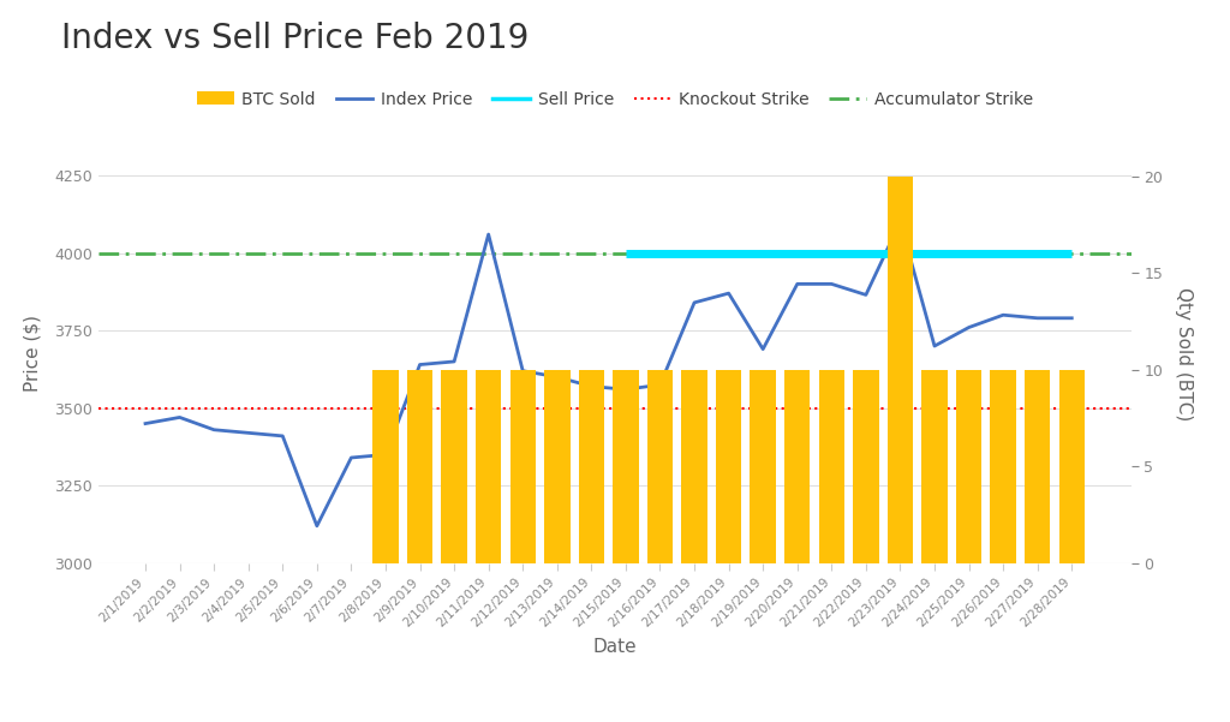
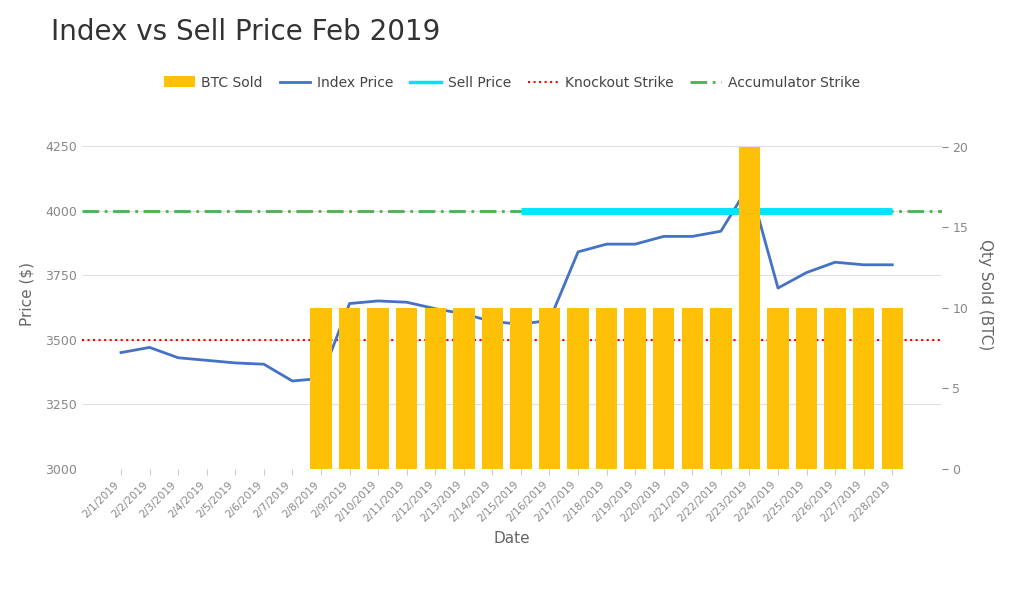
Index Price/2/6/2019: 3120 -> 3405
Index Price/2/11/2019: 4060 -> 3645
Index Price/2/19/2019: 3690 -> 3870
Index Price/2/22/2019: 3865 -> 3920
